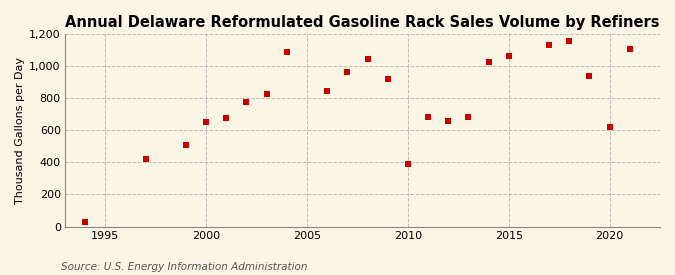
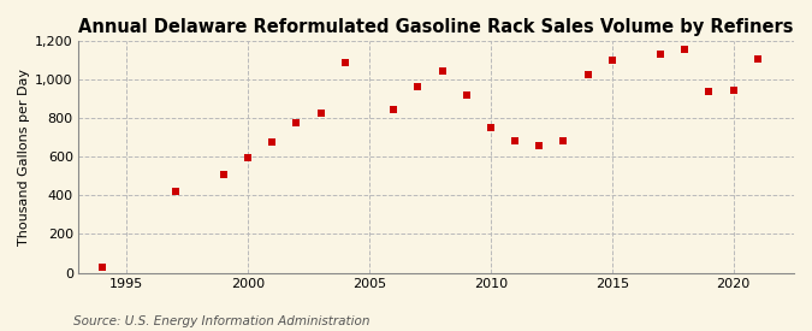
2000: 650 -> 600
2010: 390 -> 750
2015: 1,060 -> 1,100
2020: 620 -> 940
